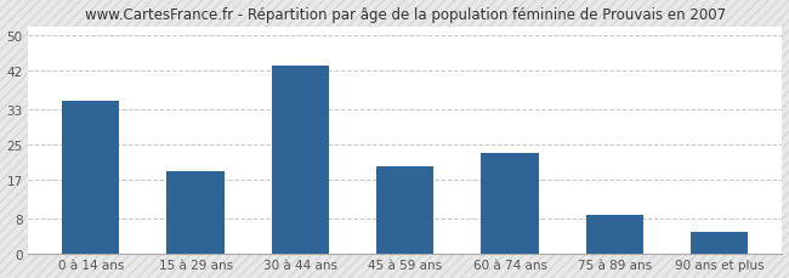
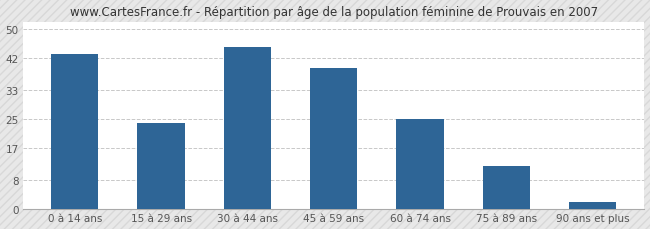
0 à 14 ans: 35 -> 43
15 à 29 ans: 19 -> 24
30 à 44 ans: 43 -> 45
45 à 59 ans: 20 -> 39
60 à 74 ans: 23 -> 25
75 à 89 ans: 9 -> 12
90 ans et plus: 5 -> 2
